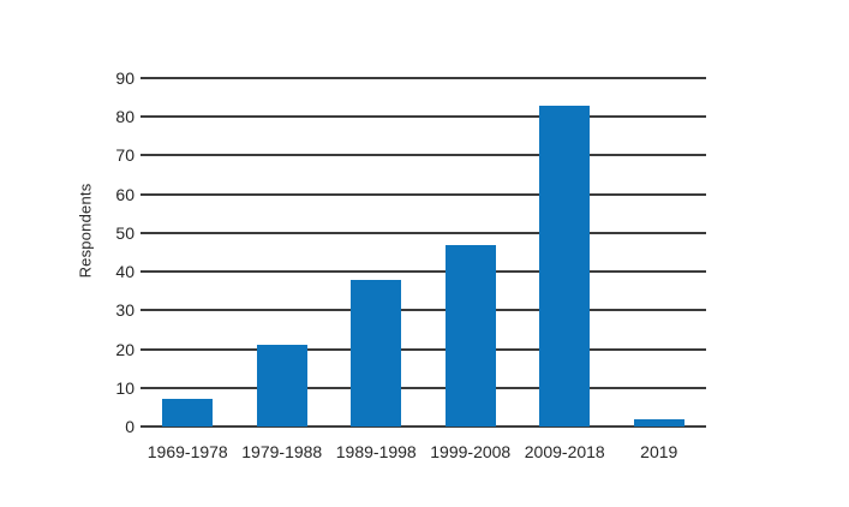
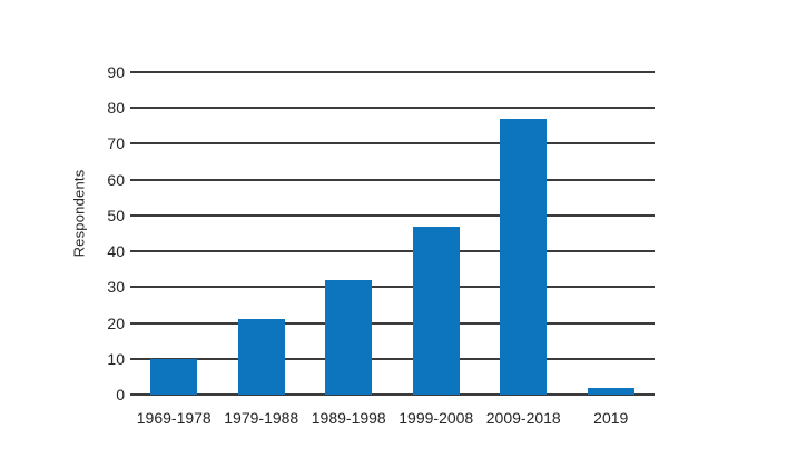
1969-1978: 7 -> 10
1989-1998: 38 -> 32
2009-2018: 83 -> 77
